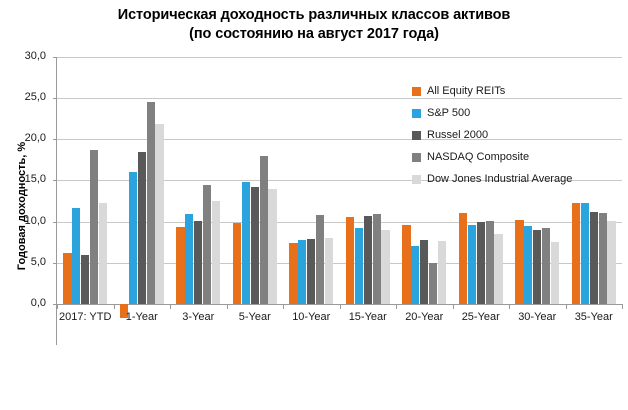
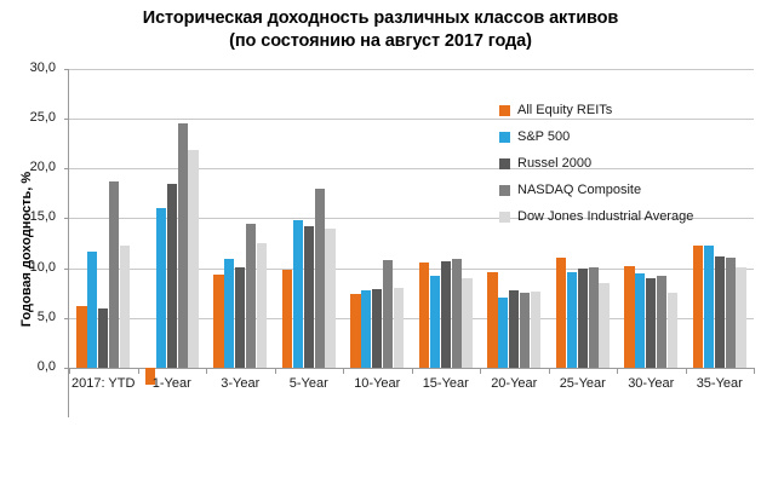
NASDAQ Composite/20-Year: 5 -> 8
